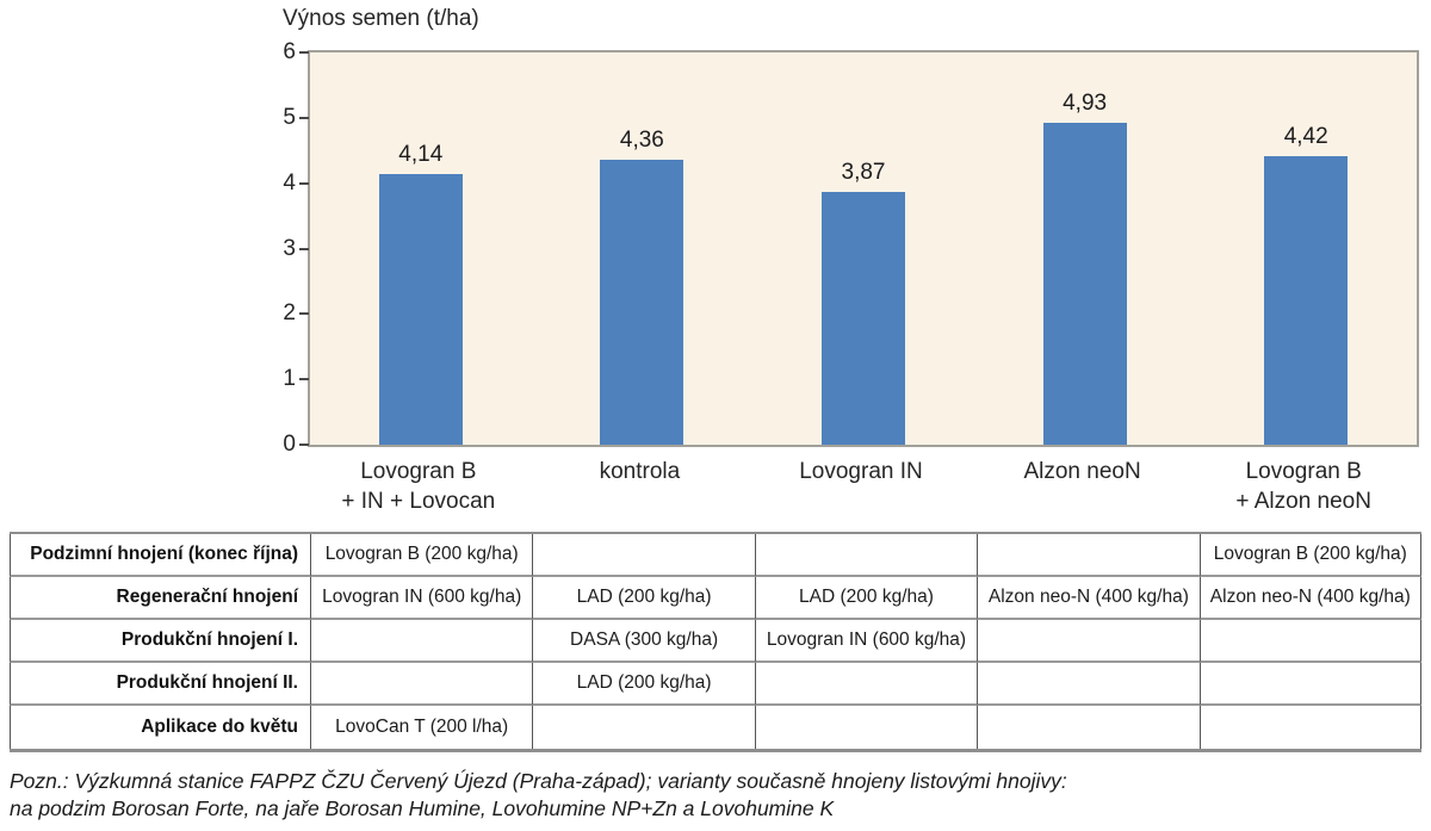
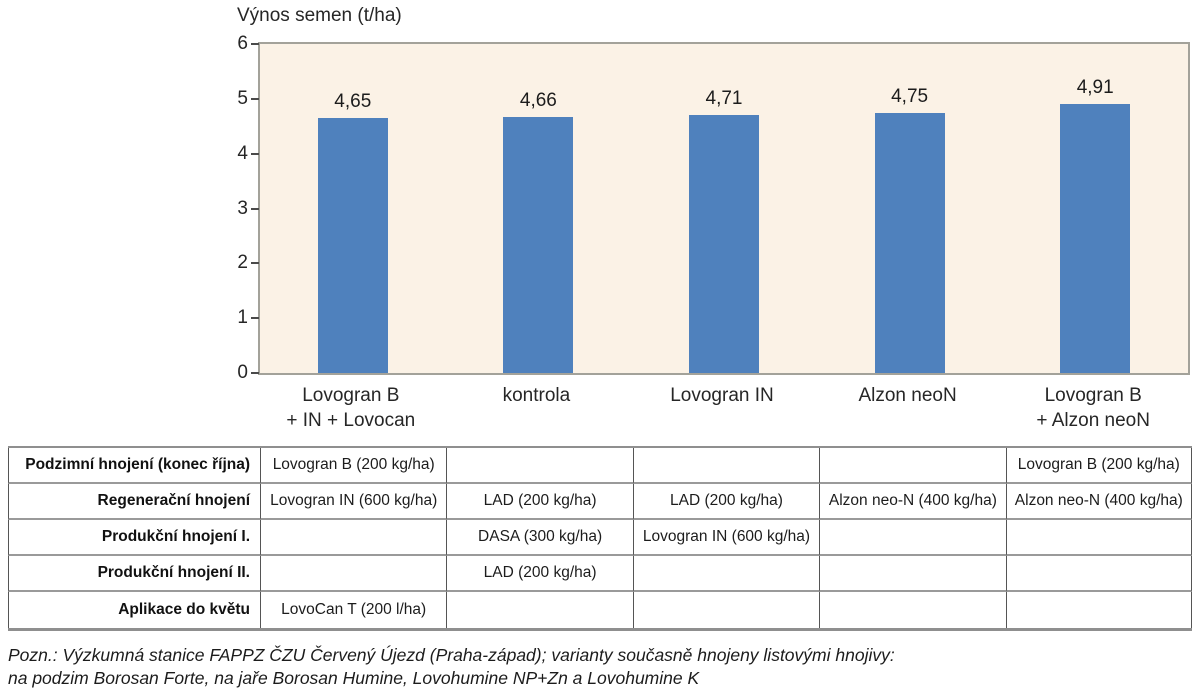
Lovogran B + IN + Lovocan: 4,14 -> 4,65
kontrola: 4,36 -> 4,66
Lovogran IN: 3,87 -> 4,71
Alzon neoN: 4,93 -> 4,75
Lovogran B + Alzon neoN: 4,42 -> 4,91
